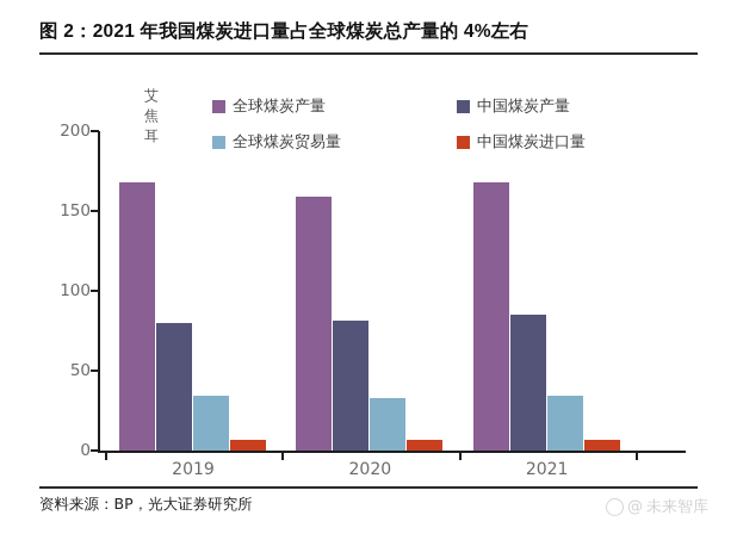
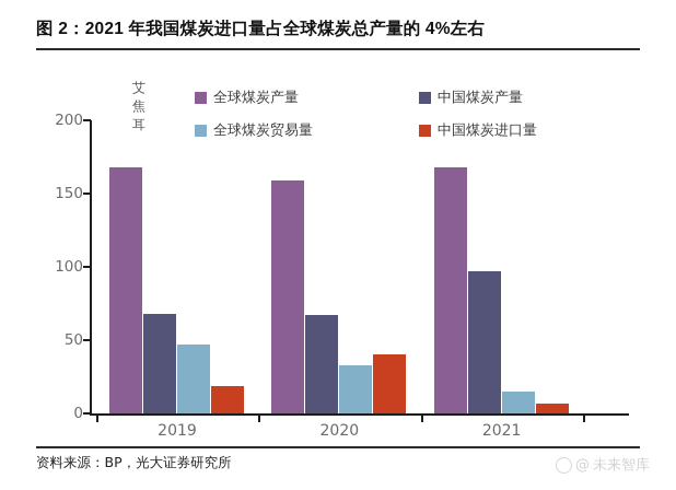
中国煤炭产量/2019: 80 -> 68
全球煤炭贸易量/2019: 34 -> 47
中国煤炭进口量/2019: 7 -> 19
中国煤炭产量/2020: 81 -> 67
中国煤炭进口量/2020: 7 -> 40
中国煤炭产量/2021: 85 -> 97
全球煤炭贸易量/2021: 34 -> 15
